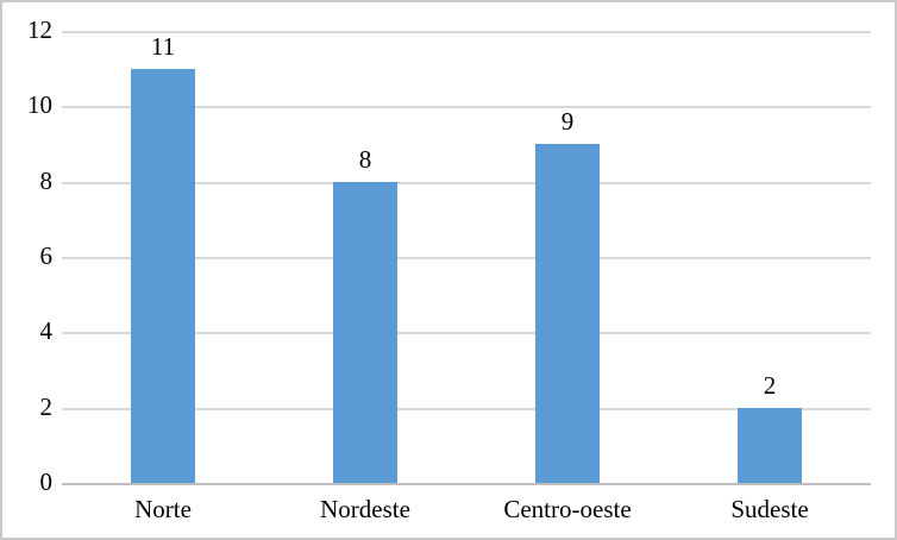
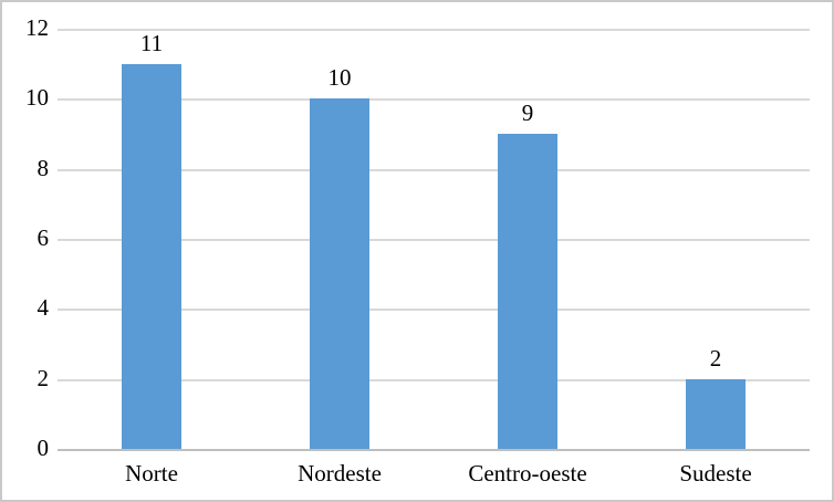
Nordeste: 8 -> 10
